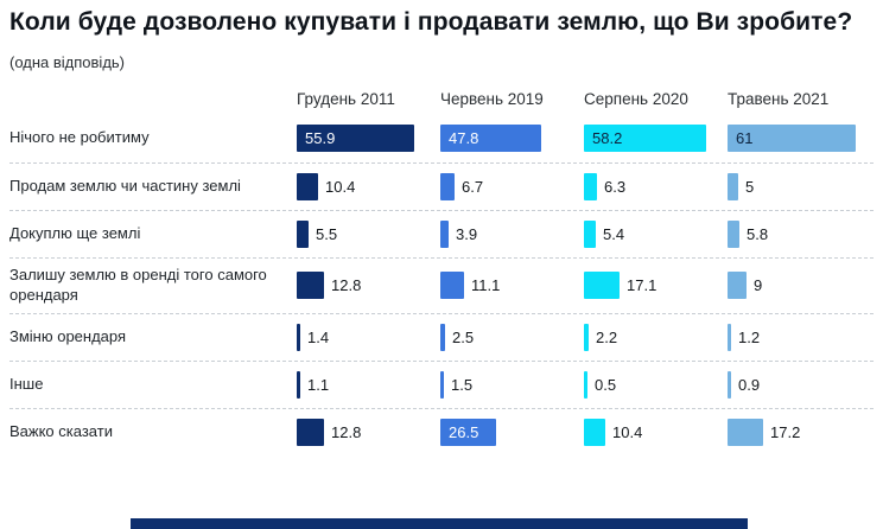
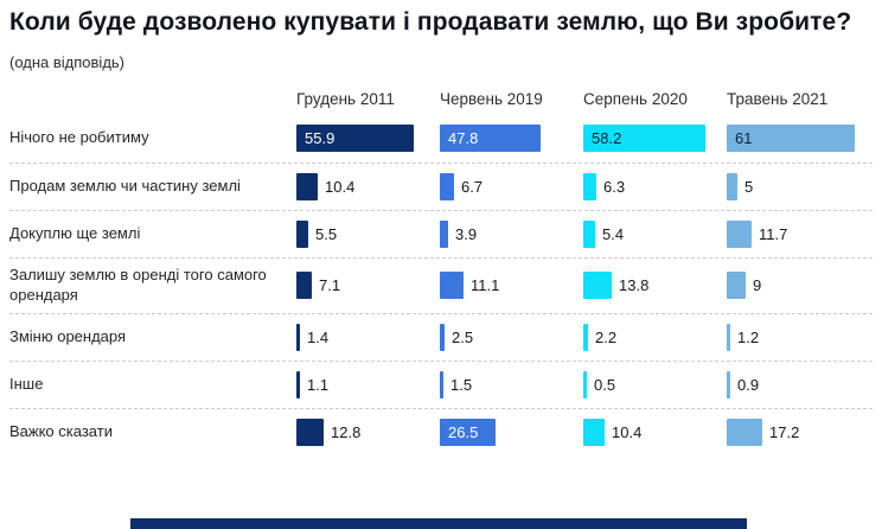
Травень 2021/Докуплю ще землі: 5.8 -> 11.7
Грудень 2011/Залишу землю в оренді того самого орендаря: 12.8 -> 7.1
Серпень 2020/Залишу землю в оренді того самого орендаря: 17.1 -> 13.8
